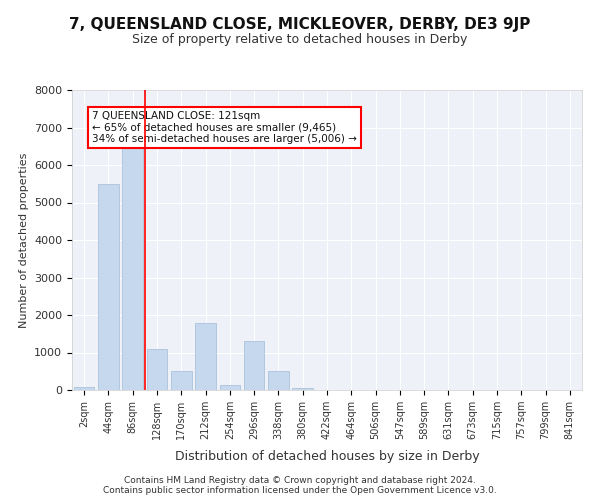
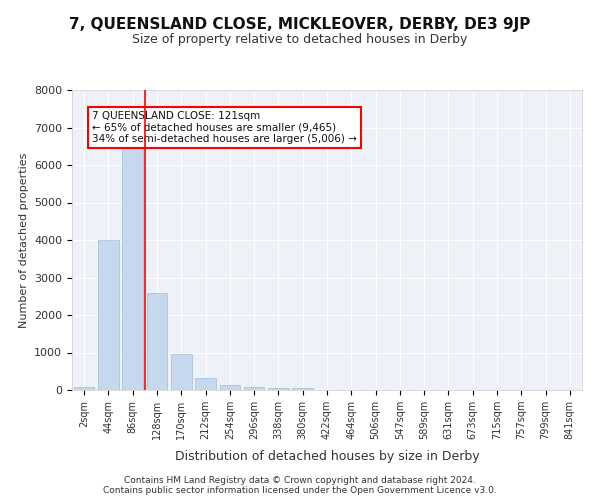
44sqm: 5500 -> 4000
128sqm: 1100 -> 2600
170sqm: 500 -> 950
212sqm: 1800 -> 320
296sqm: 1300 -> 80
338sqm: 500 -> 60
